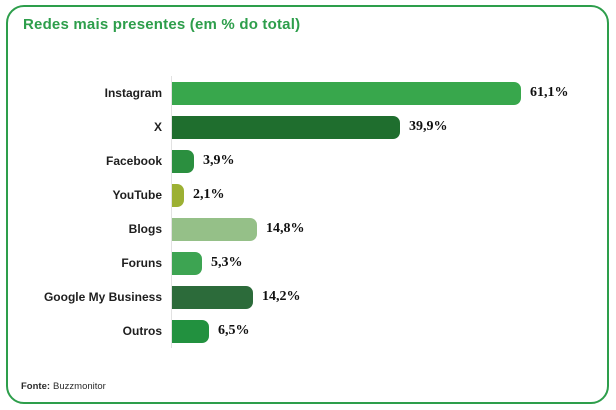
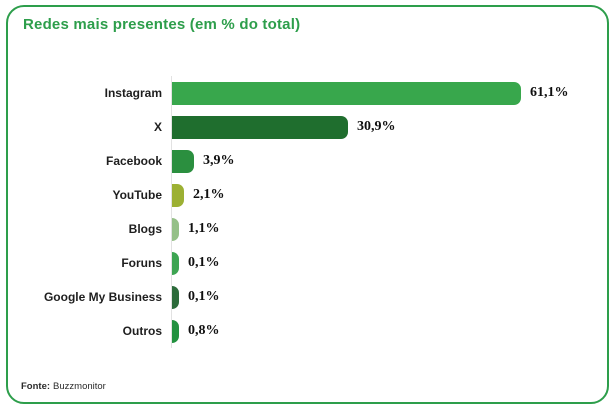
X: 39,9% -> 30,9%
Blogs: 14,8% -> 1,1%
Foruns: 5,3% -> 0,1%
Google My Business: 14,2% -> 0,1%
Outros: 6,5% -> 0,8%
